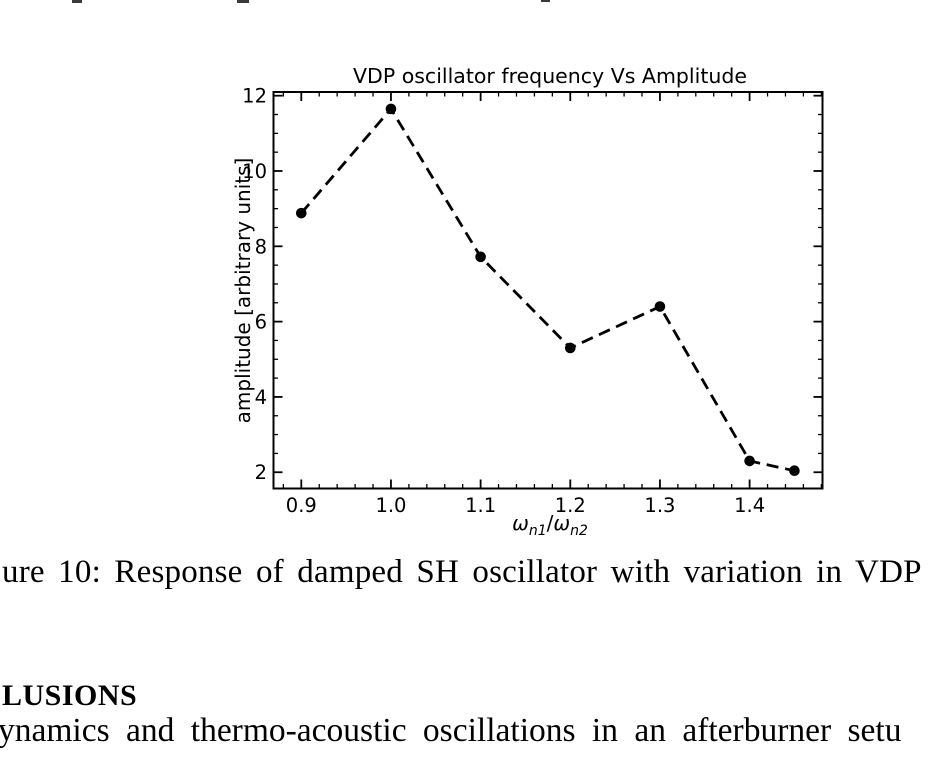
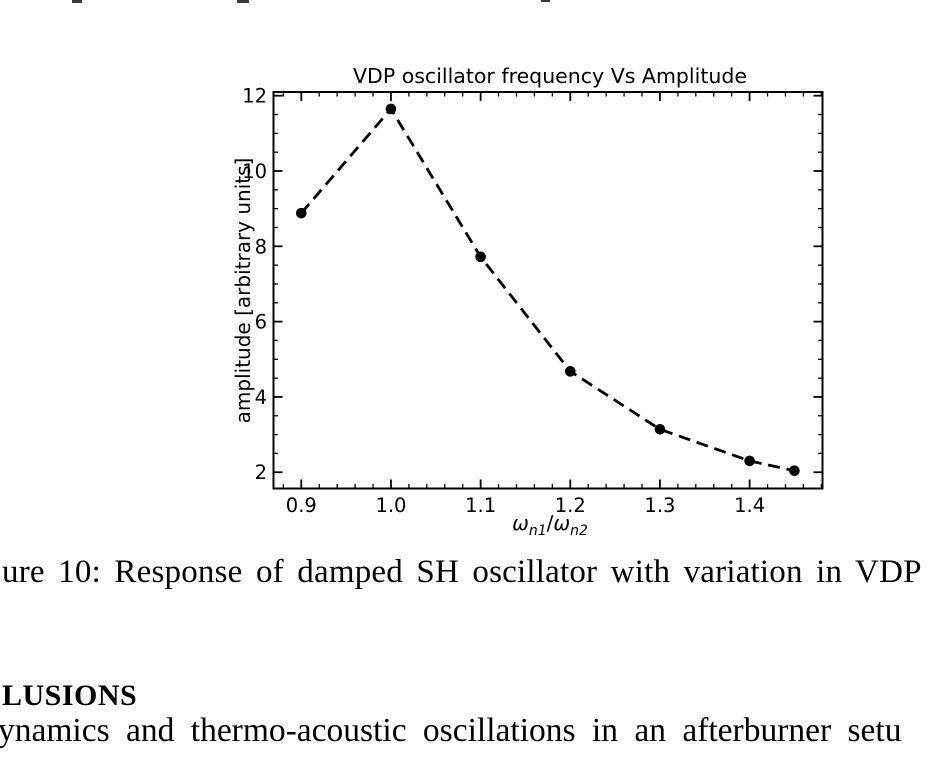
1.2: 5.3 -> 4.7
1.3: 6.4 -> 3.1
